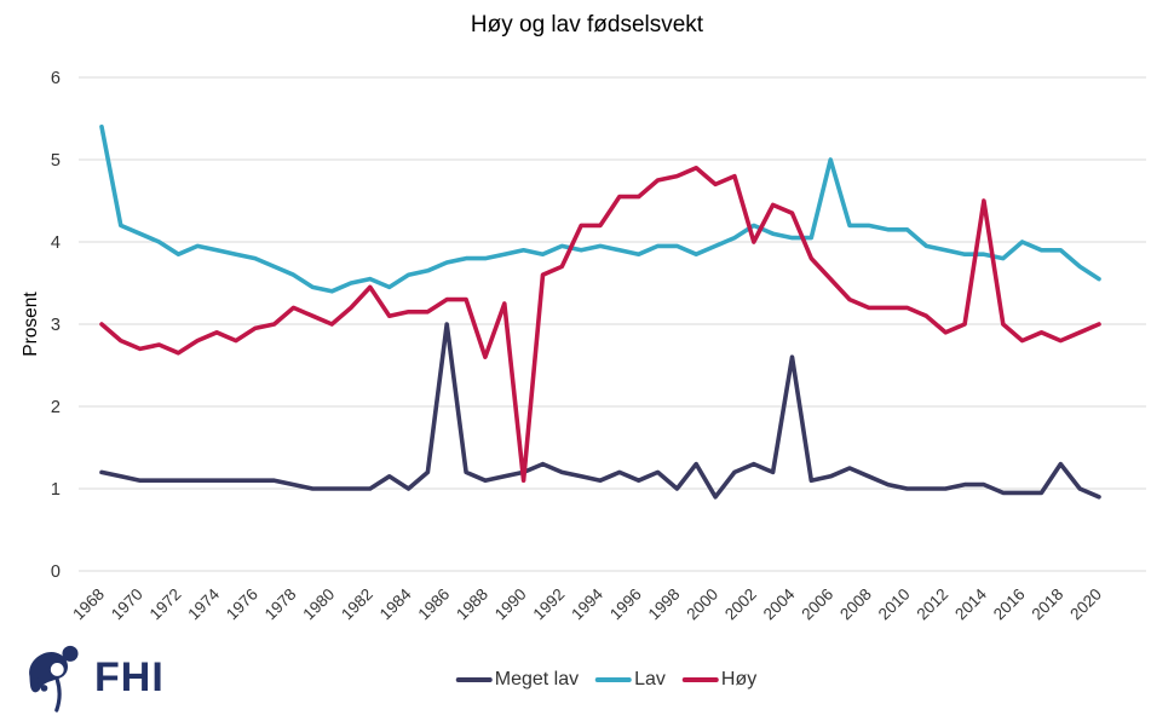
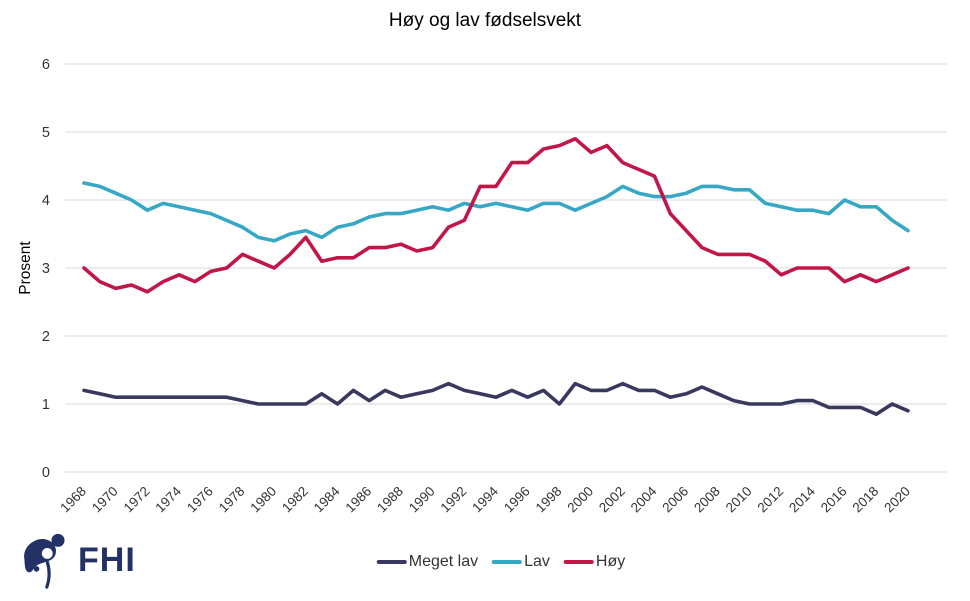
Lav/1968: 5.4 -> 4.2
Meget lav/1986: 3.0 -> 1.1
Høy/1988: 2.6 -> 3.4
Høy/1990: 1.1 -> 3.3
Meget lav/2000: 0.9 -> 1.2
Høy/2002: 4.0 -> 4.5
Meget lav/2004: 2.6 -> 1.2
Lav/2006: 5.0 -> 4.1
Høy/2014: 4.5 -> 3.0
Meget lav/2018: 1.3 -> 0.8
